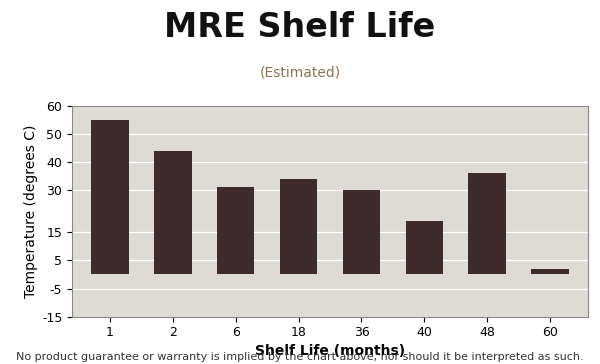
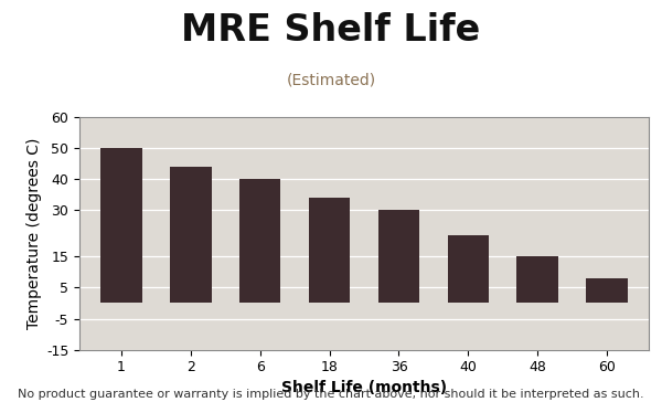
1: 55 -> 50
6: 31 -> 40
40: 19 -> 22
48: 36 -> 15
60: 2 -> 8
